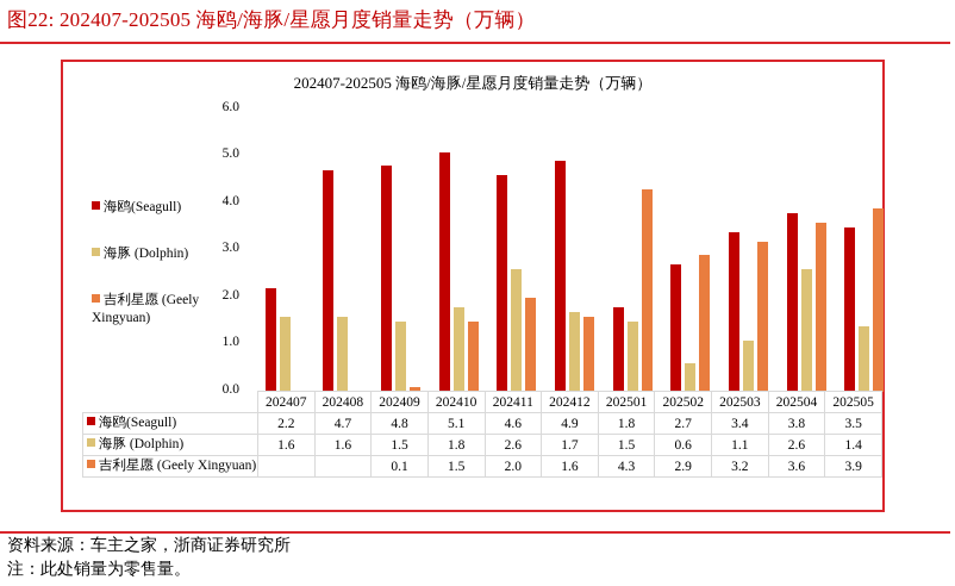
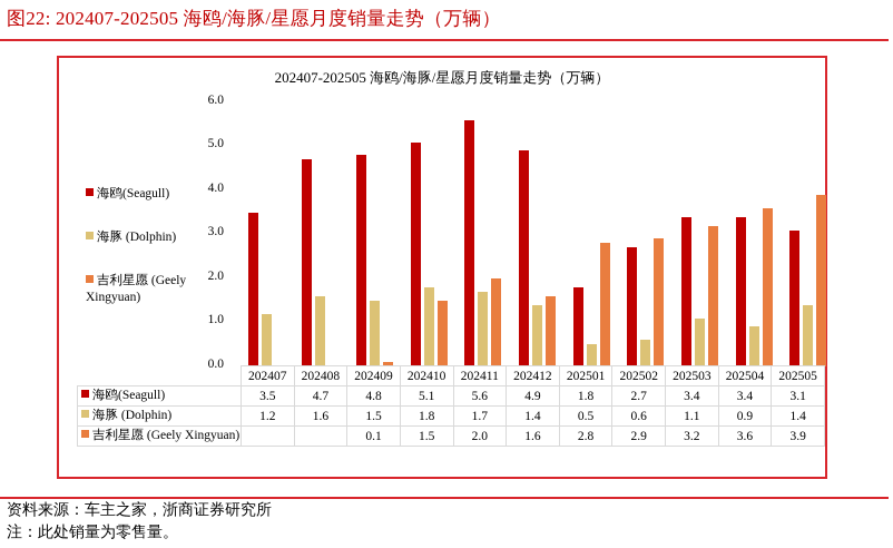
海鸥(Seagull)/202407: 2.2 -> 3.5
海豚 (Dolphin)/202407: 1.6 -> 1.2
海鸥(Seagull)/202411: 4.6 -> 5.6
海豚 (Dolphin)/202411: 2.6 -> 1.7
海豚 (Dolphin)/202412: 1.7 -> 1.4
海豚 (Dolphin)/202501: 1.5 -> 0.5
吉利星愿 (Geely Xingyuan)/202501: 4.3 -> 2.8
海鸥(Seagull)/202504: 3.8 -> 3.4
海豚 (Dolphin)/202504: 2.6 -> 0.9
海鸥(Seagull)/202505: 3.5 -> 3.1
